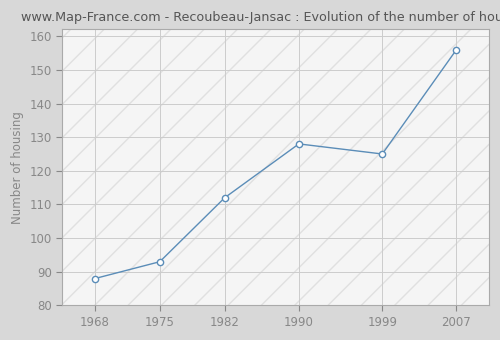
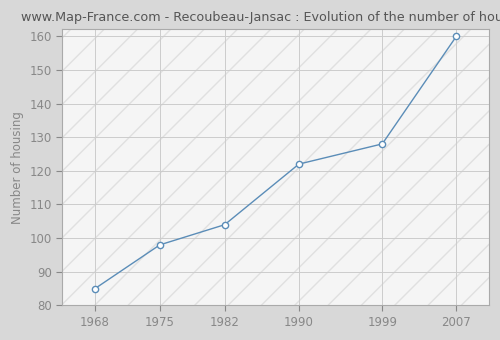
1968: 88 -> 85
1975: 93 -> 98
1982: 112 -> 104
1990: 128 -> 122
1999: 125 -> 128
2007: 156 -> 160
